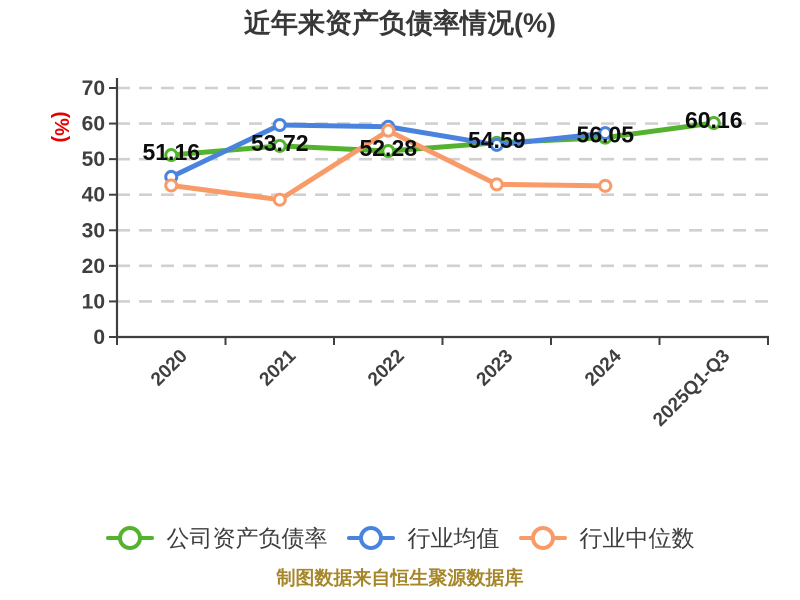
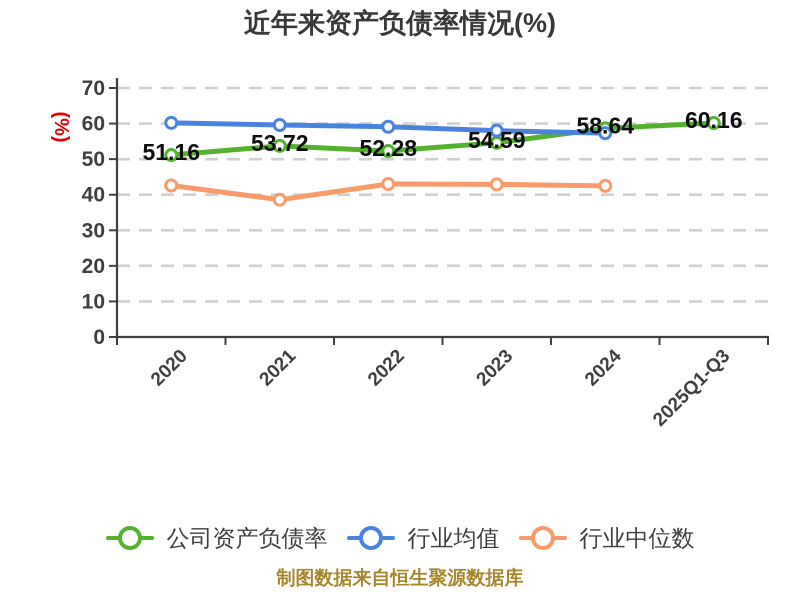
行业均值/2020: 45 -> 60
行业中位数/2022: 58 -> 43
行业均值/2023: 54 -> 58
公司资产负债率/2024: 56.05 -> 58.64
